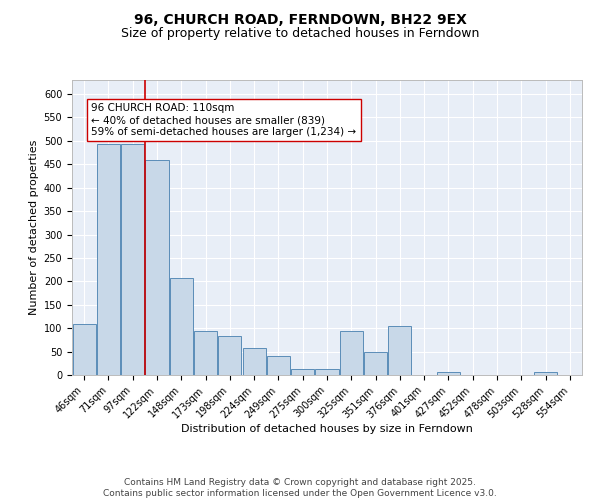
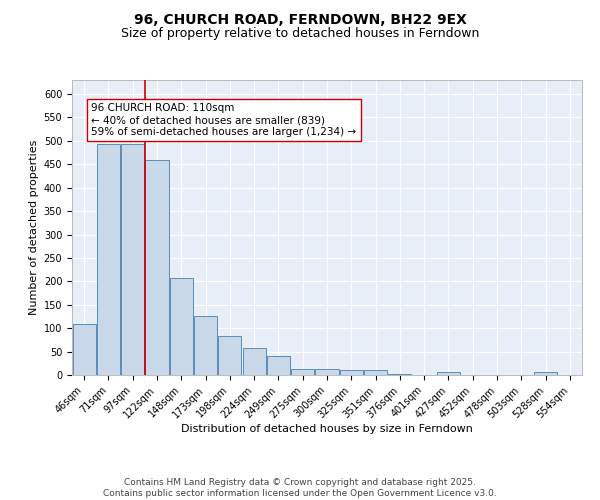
173sqm: 95 -> 125
325sqm: 95 -> 10
351sqm: 50 -> 10
376sqm: 105 -> 3
